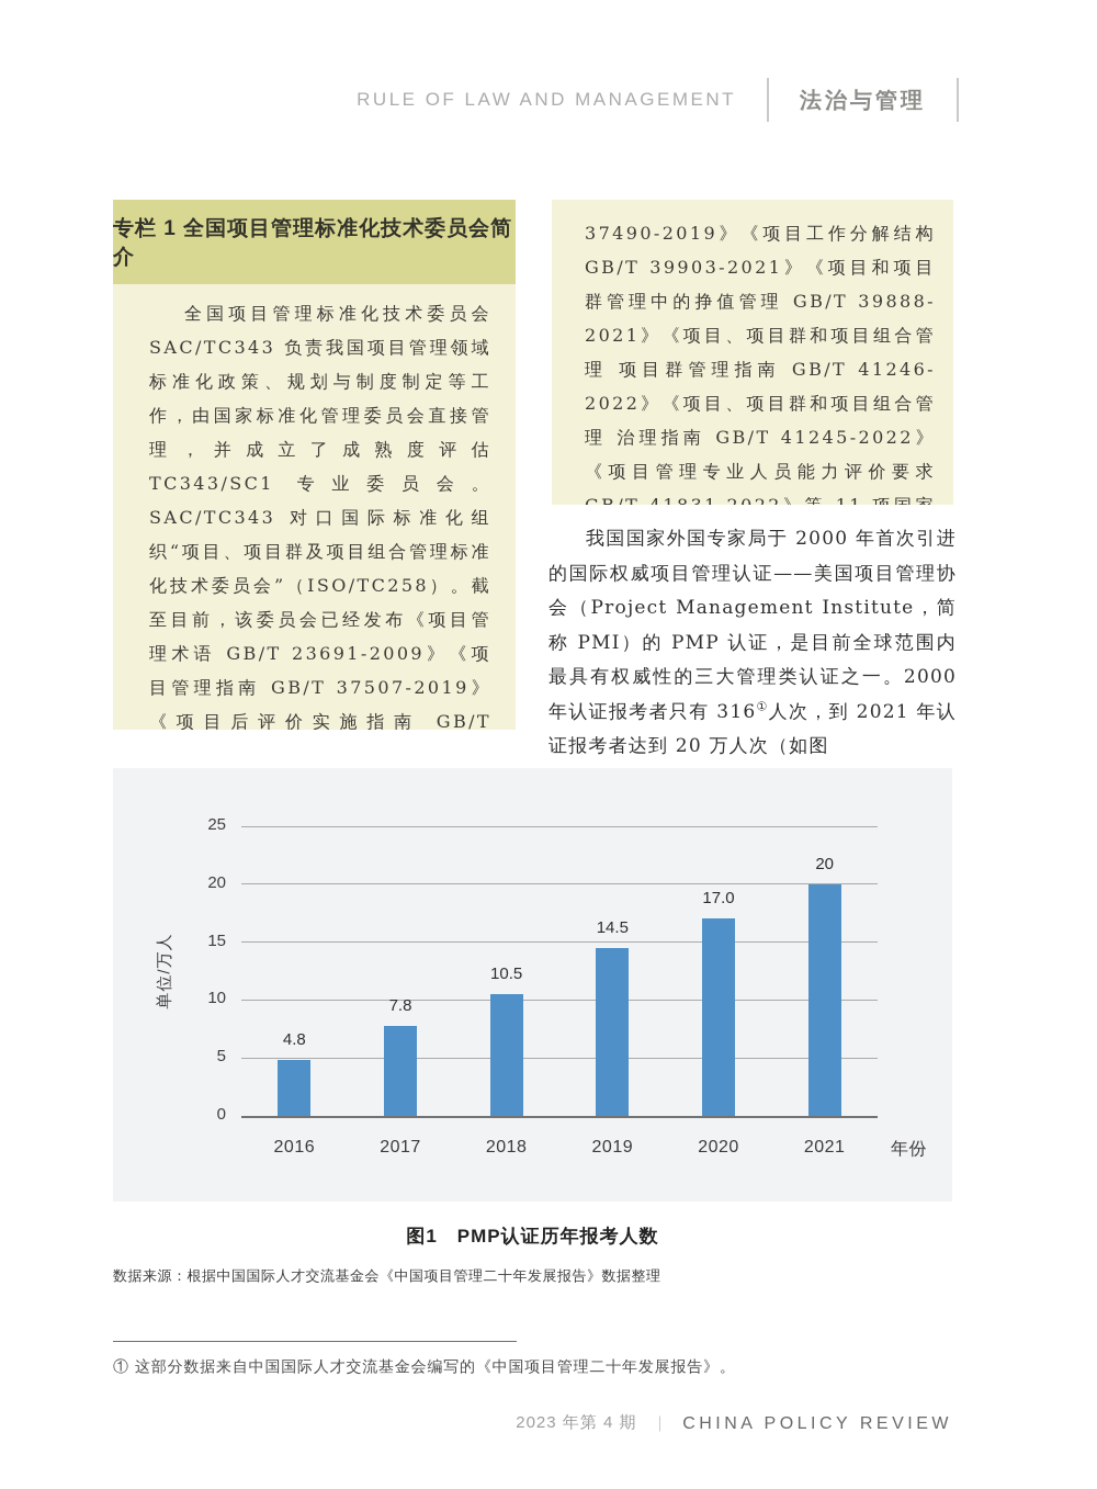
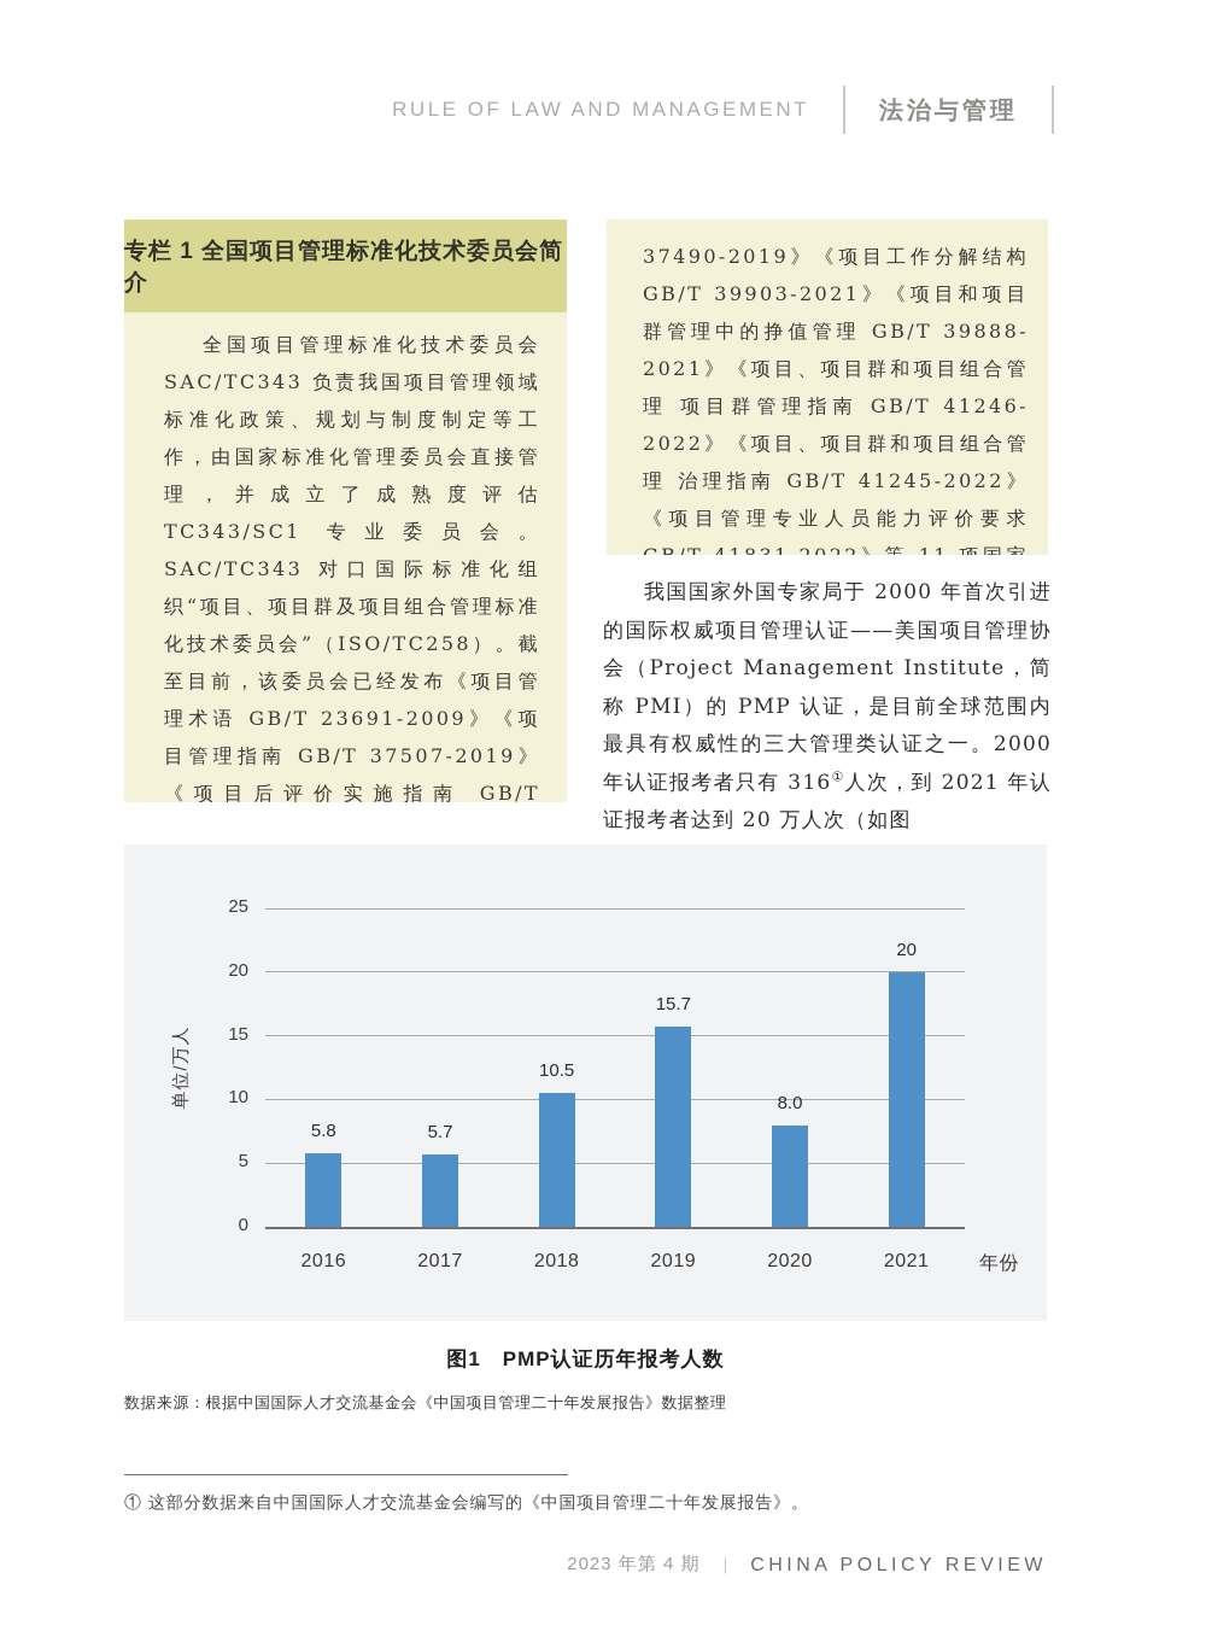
2016: 4.8 -> 5.8
2017: 7.8 -> 5.7
2019: 14.5 -> 15.7
2020: 17.0 -> 8.0
